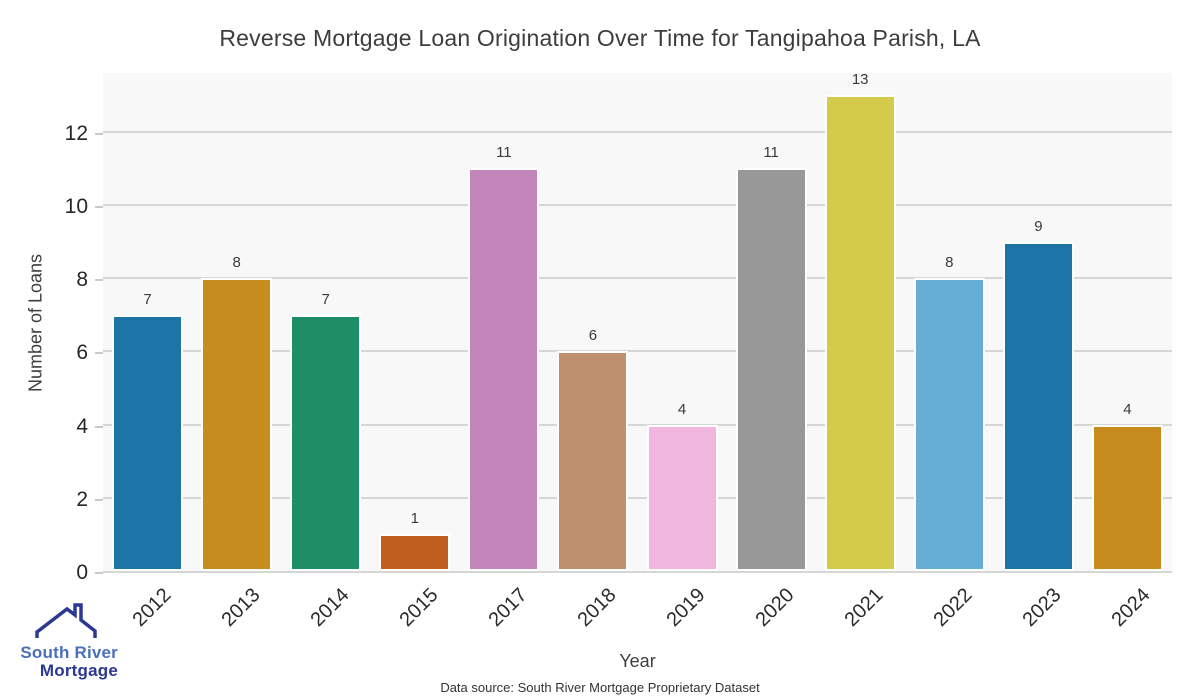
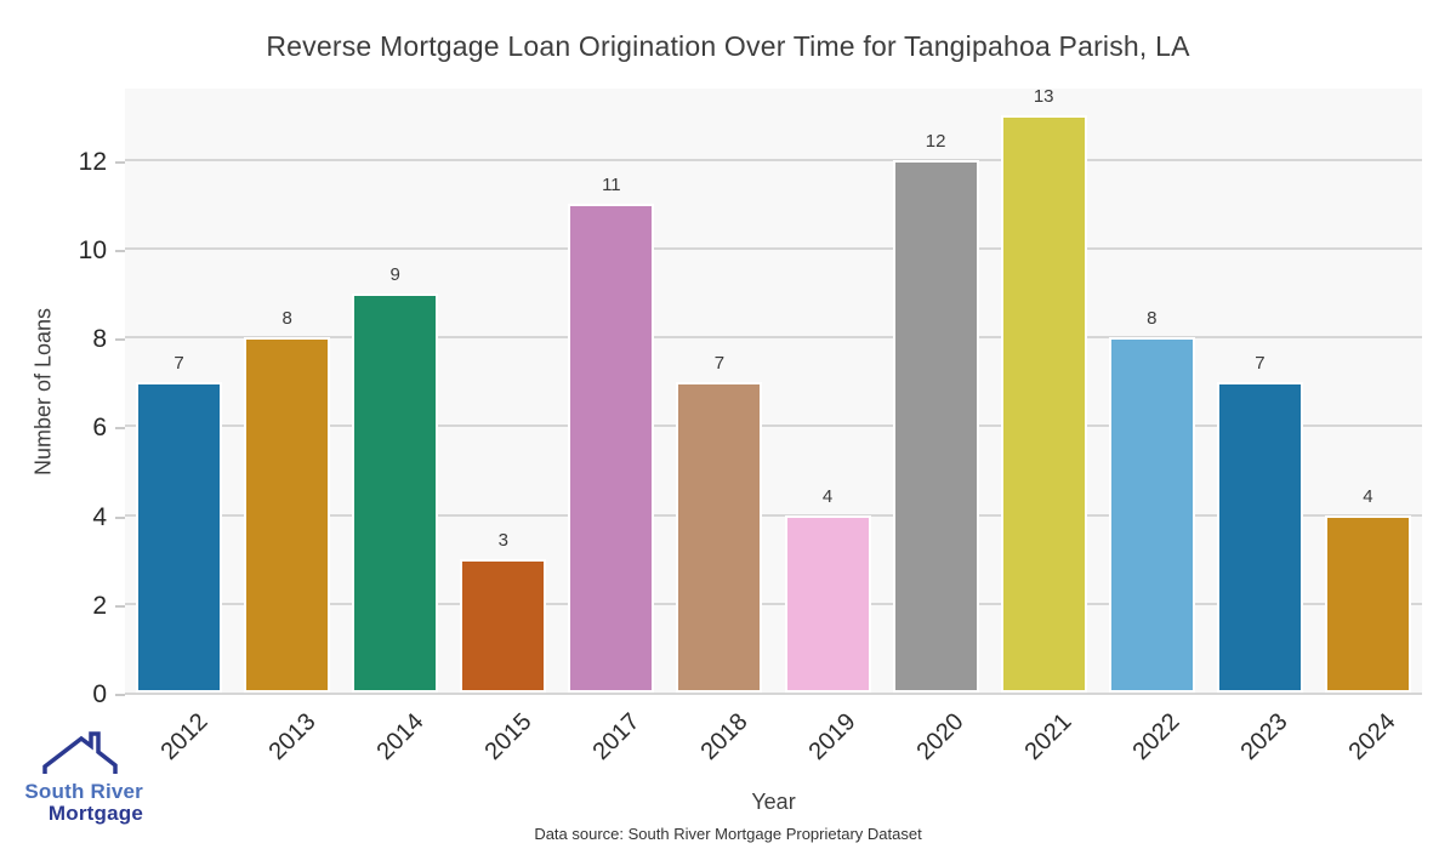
2014: 7 -> 9
2015: 1 -> 3
2018: 6 -> 7
2020: 11 -> 12
2023: 9 -> 7
